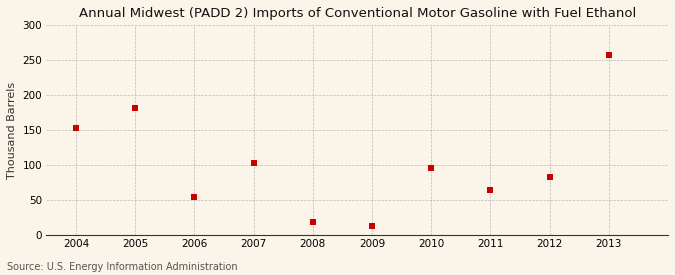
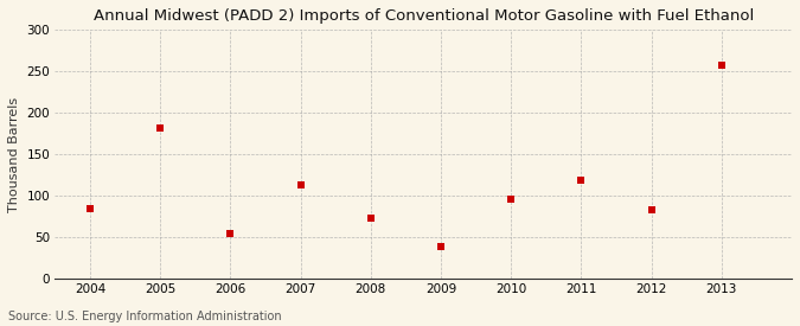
2004: 153 -> 84
2007: 103 -> 112
2008: 18 -> 72
2009: 12 -> 38
2011: 64 -> 118
